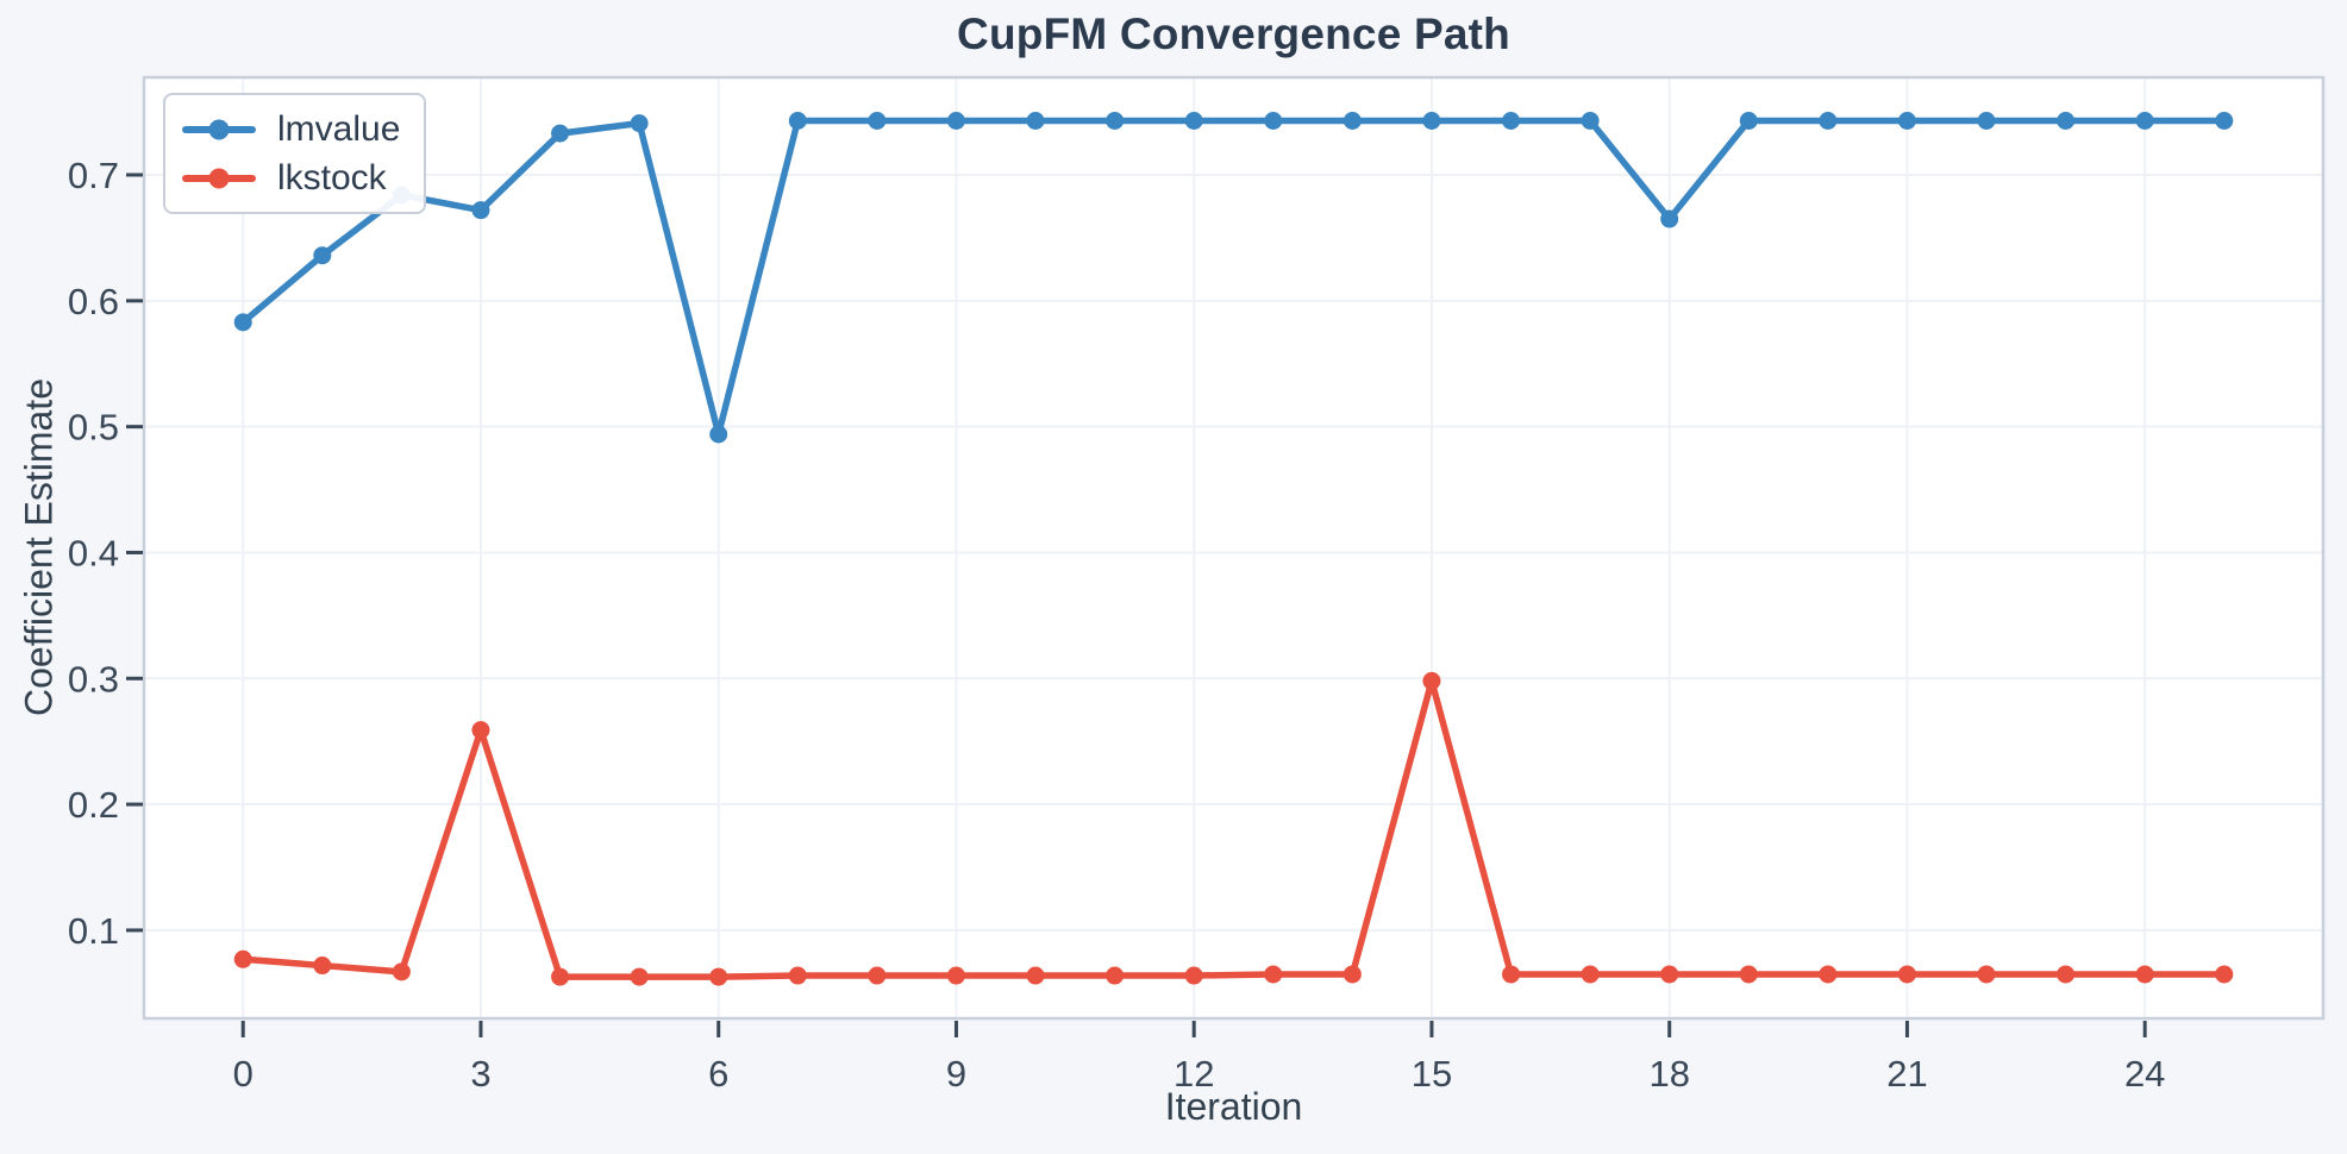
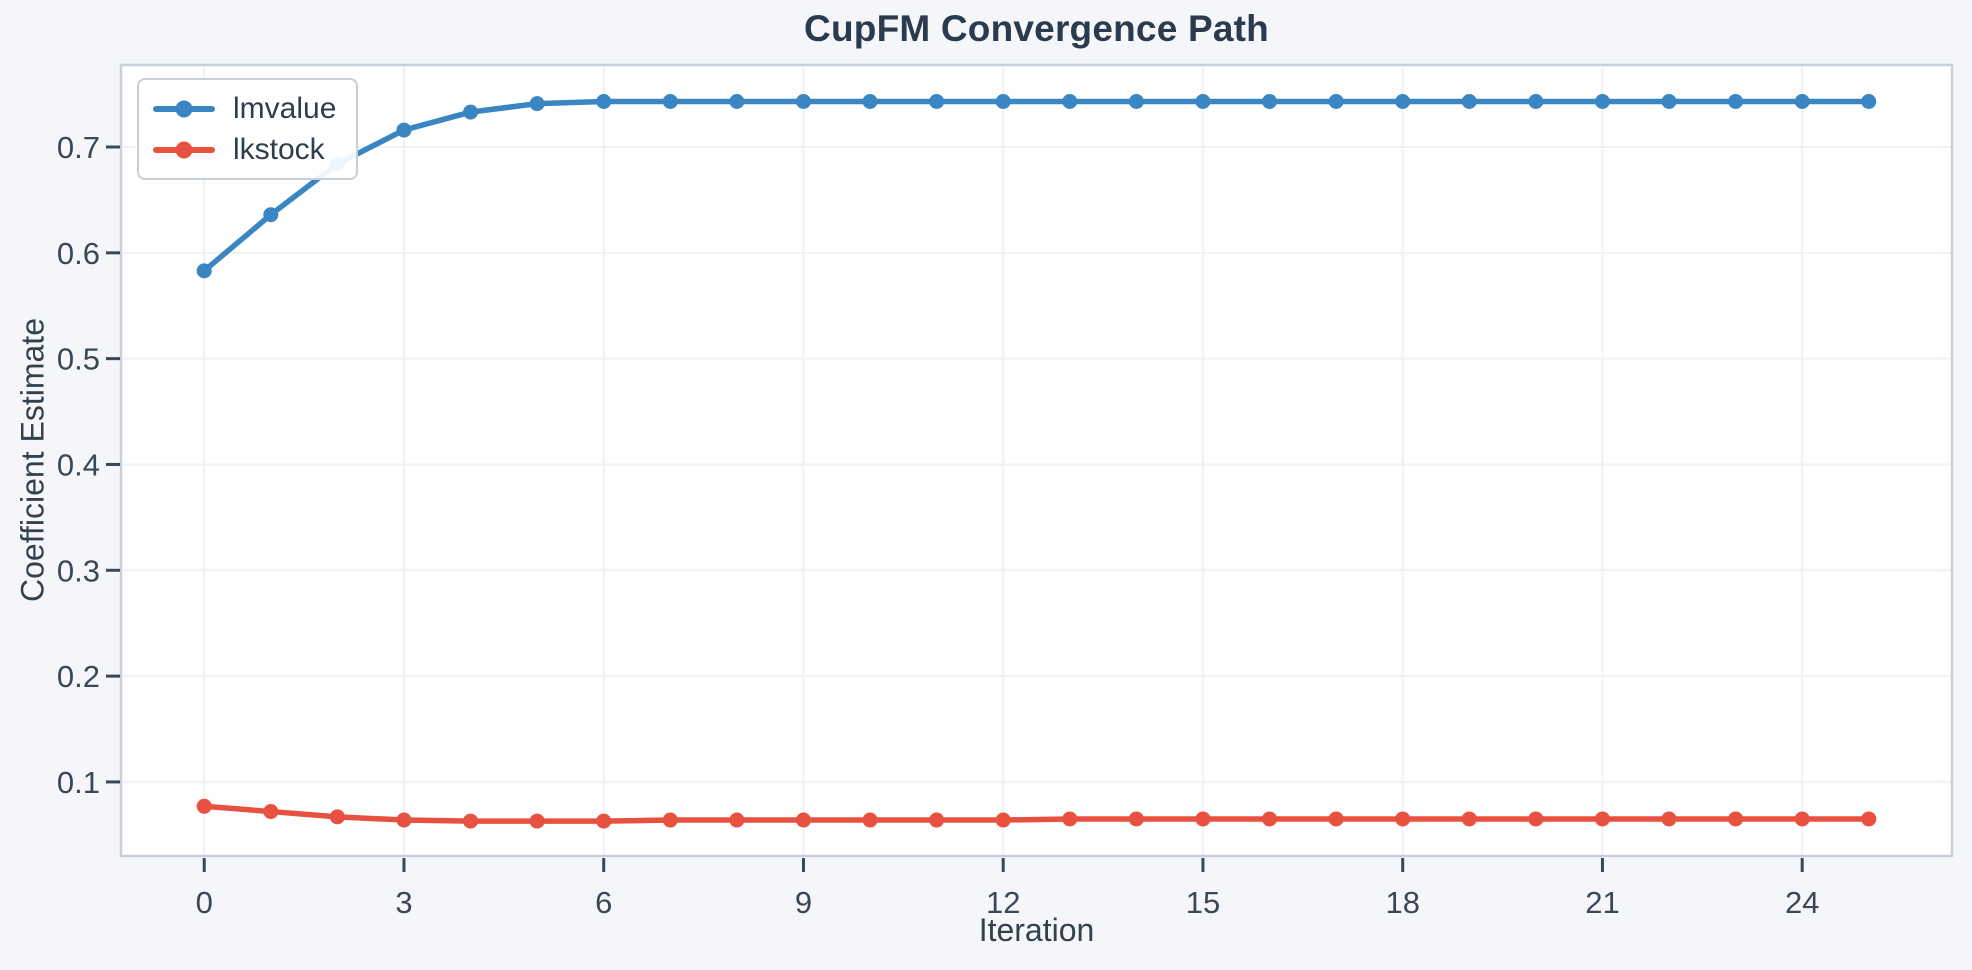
lmvalue/3: 0.672 -> 0.716
lkstock/3: 0.259 -> 0.064
lmvalue/6: 0.494 -> 0.743
lkstock/15: 0.298 -> 0.065
lmvalue/18: 0.665 -> 0.743
